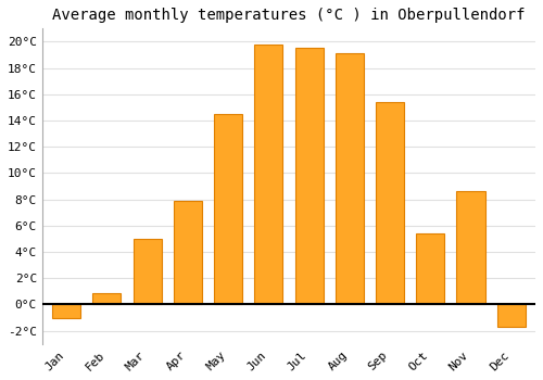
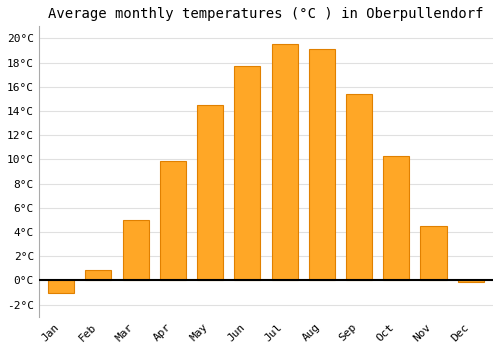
Apr: 7.9°C -> 9.9°C
Jun: 19.8°C -> 17.7°C
Oct: 5.4°C -> 10.3°C
Nov: 8.6°C -> 4.5°C
Dec: -1.7°C -> -0.1°C
